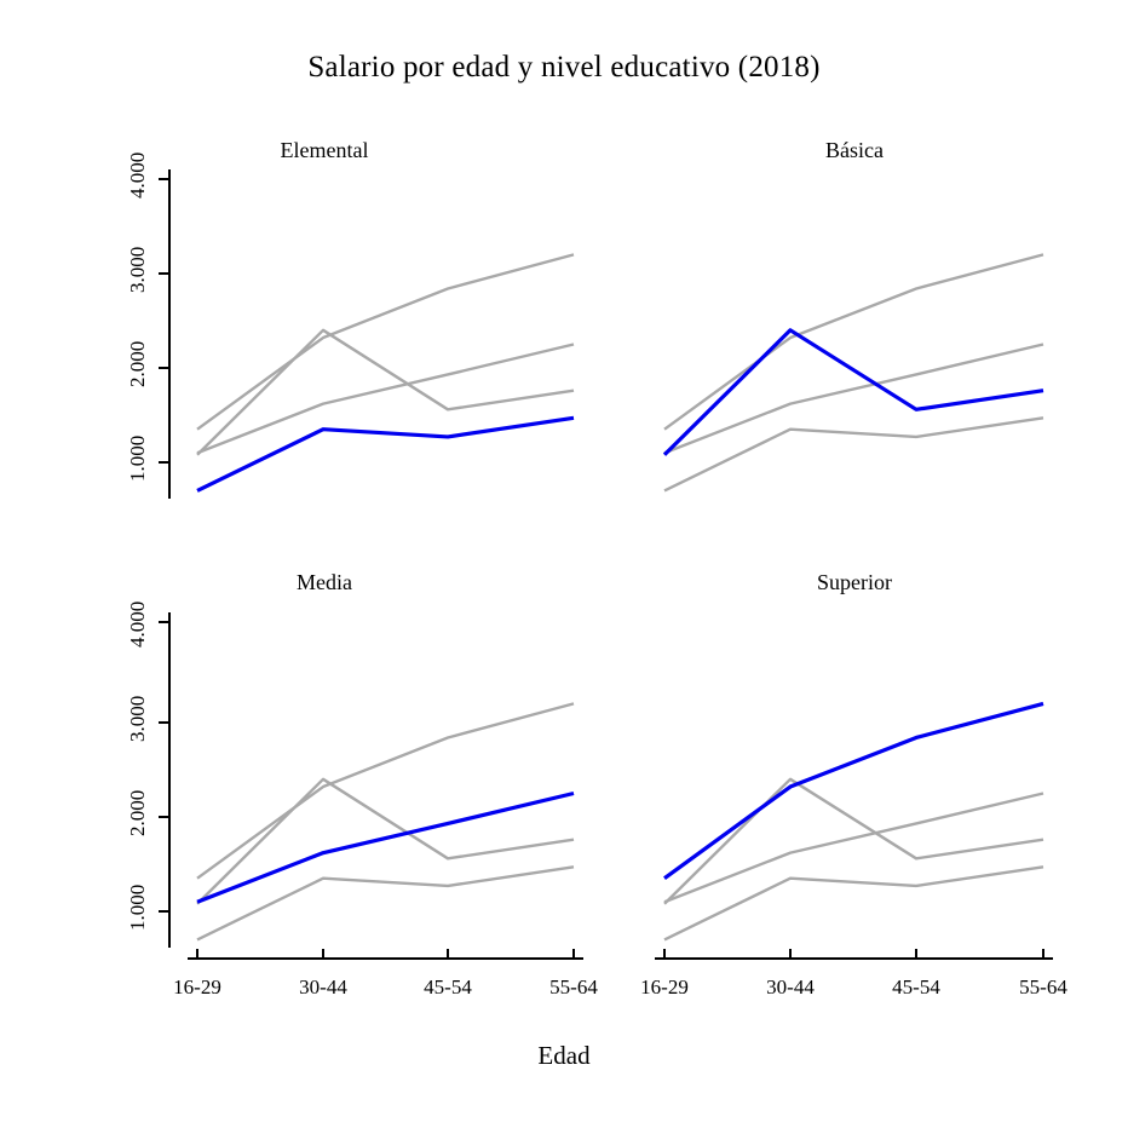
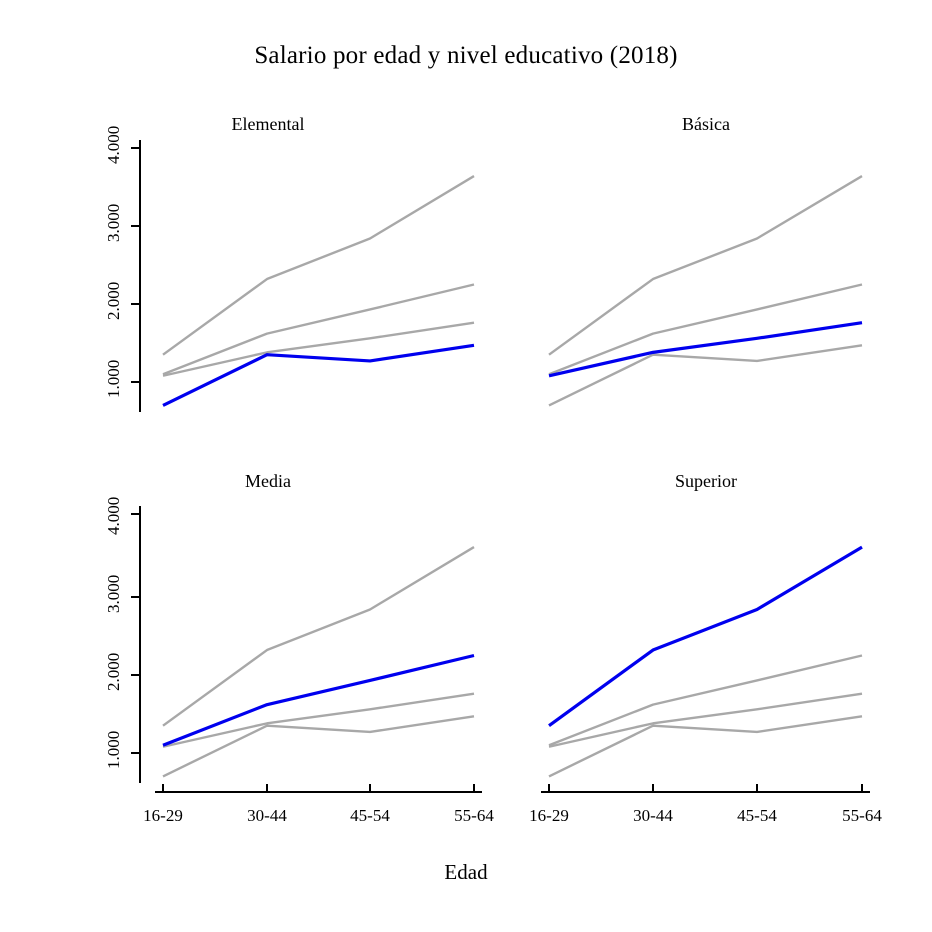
Básica/30-44: 2400 -> 1400
Superior/55-64: 3200 -> 3600
